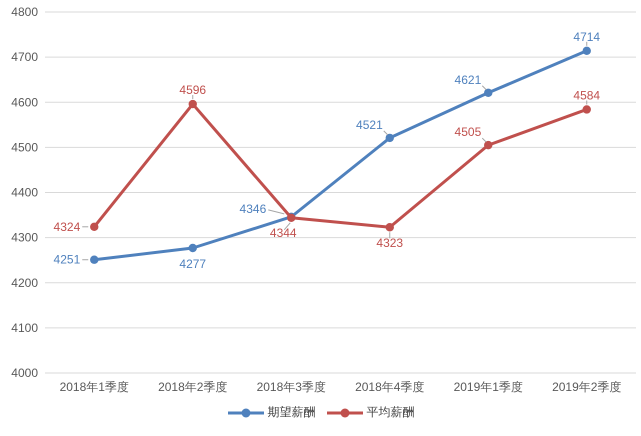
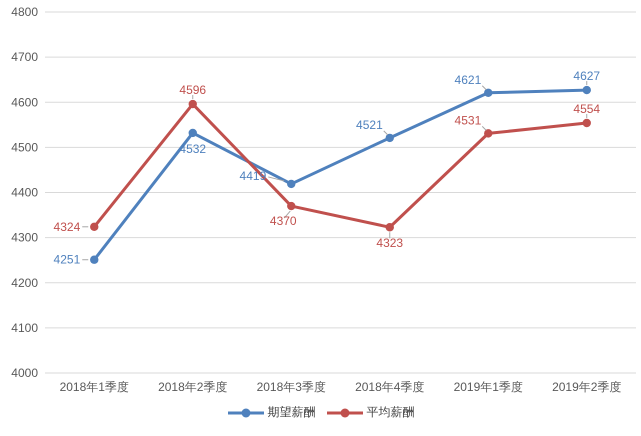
期望薪酬/2018年2季度: 4277 -> 4532
期望薪酬/2018年3季度: 4346 -> 4419
平均薪酬/2018年3季度: 4344 -> 4370
平均薪酬/2019年1季度: 4505 -> 4531
期望薪酬/2019年2季度: 4714 -> 4627
平均薪酬/2019年2季度: 4584 -> 4554
